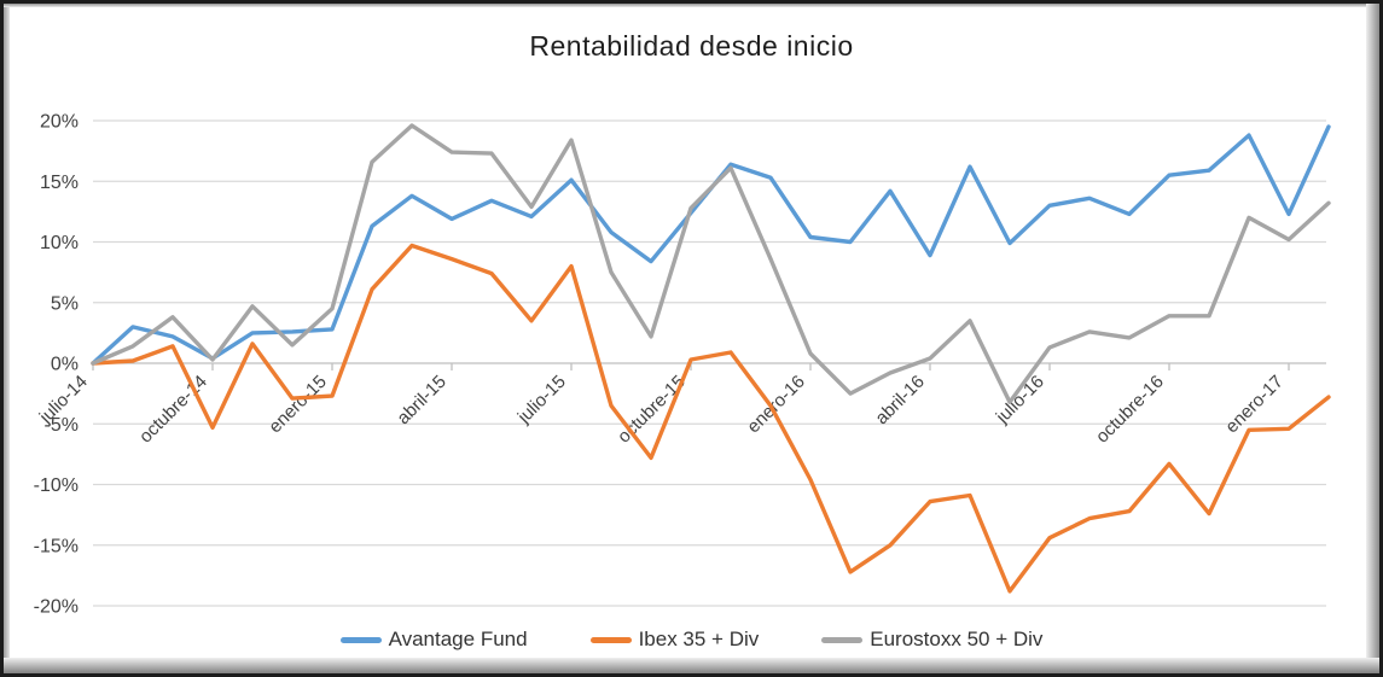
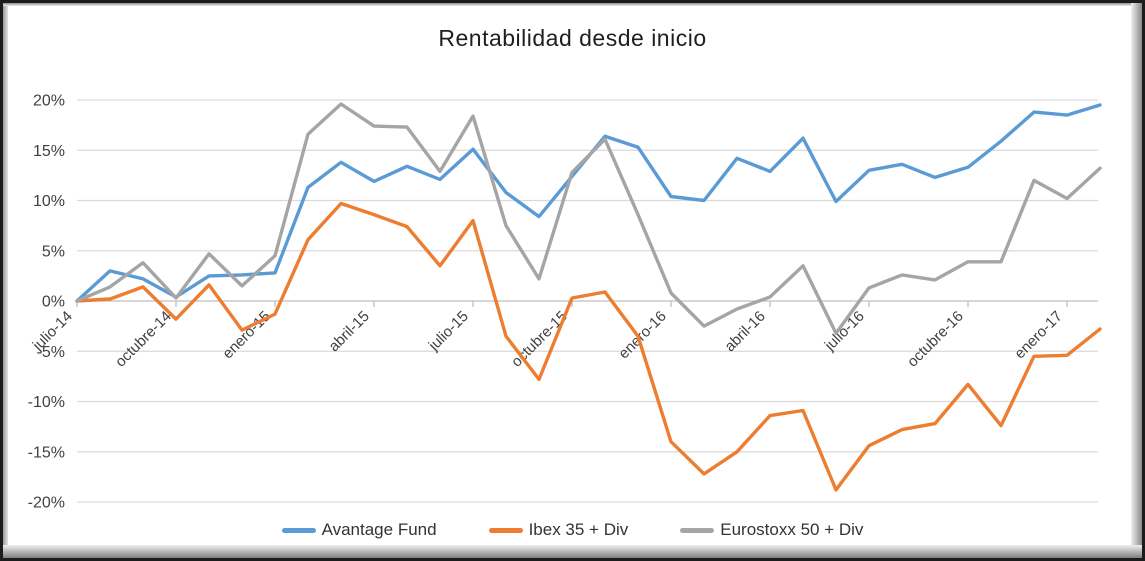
Ibex 35 + Div/octubre-14: -5.3% -> -1.8%
Ibex 35 + Div/enero-15: -2.7% -> -1.3%
Ibex 35 + Div/enero-16: -9.6% -> -14.0%
Avantage Fund/abril-16: 8.9% -> 12.9%
Avantage Fund/octubre-16: 15.5% -> 13.3%
Avantage Fund/enero-17: 12.3% -> 18.5%
